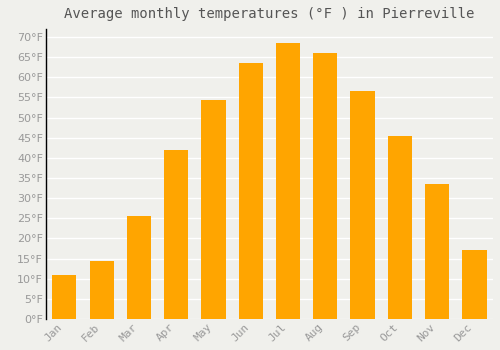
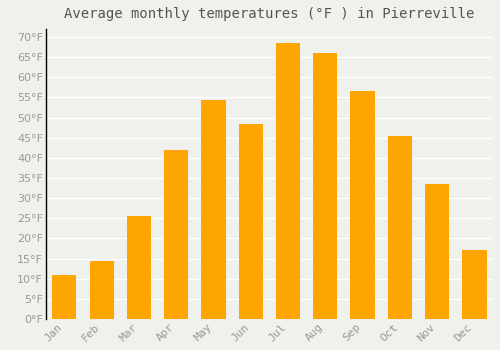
Jun: 63.5°F -> 48.5°F
